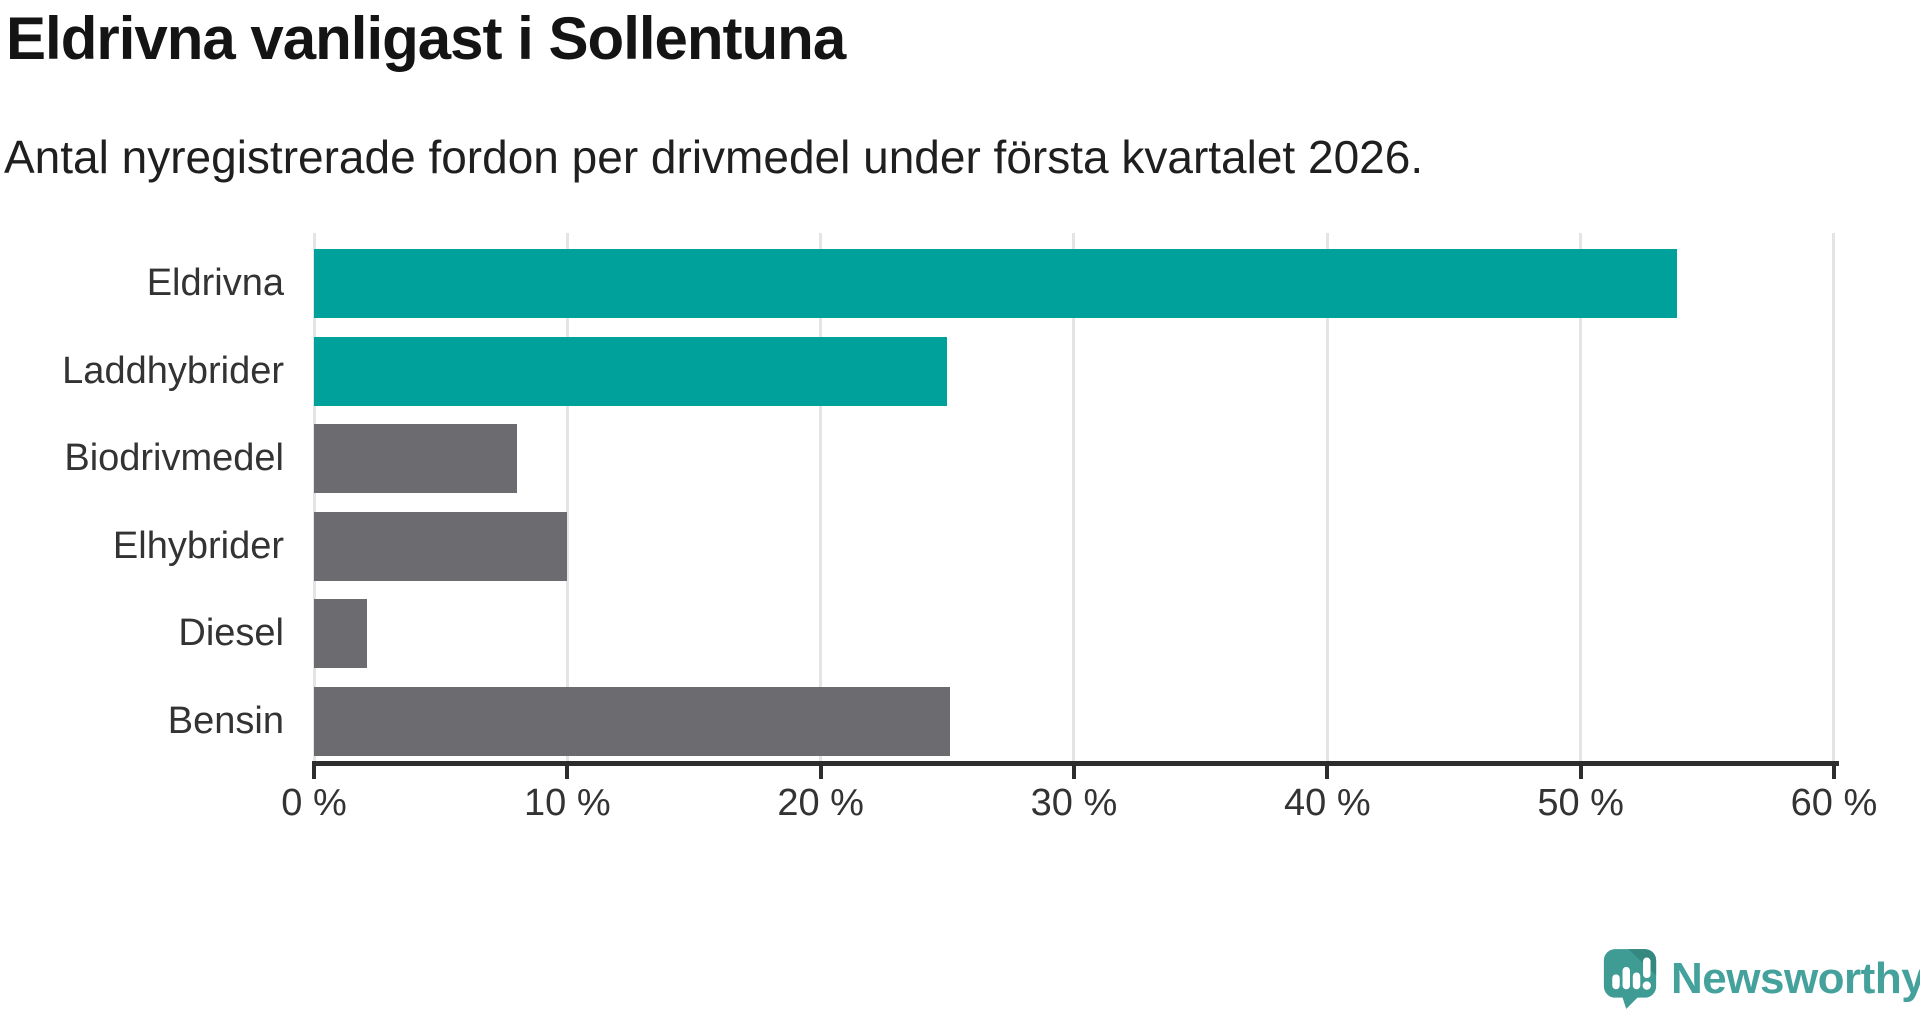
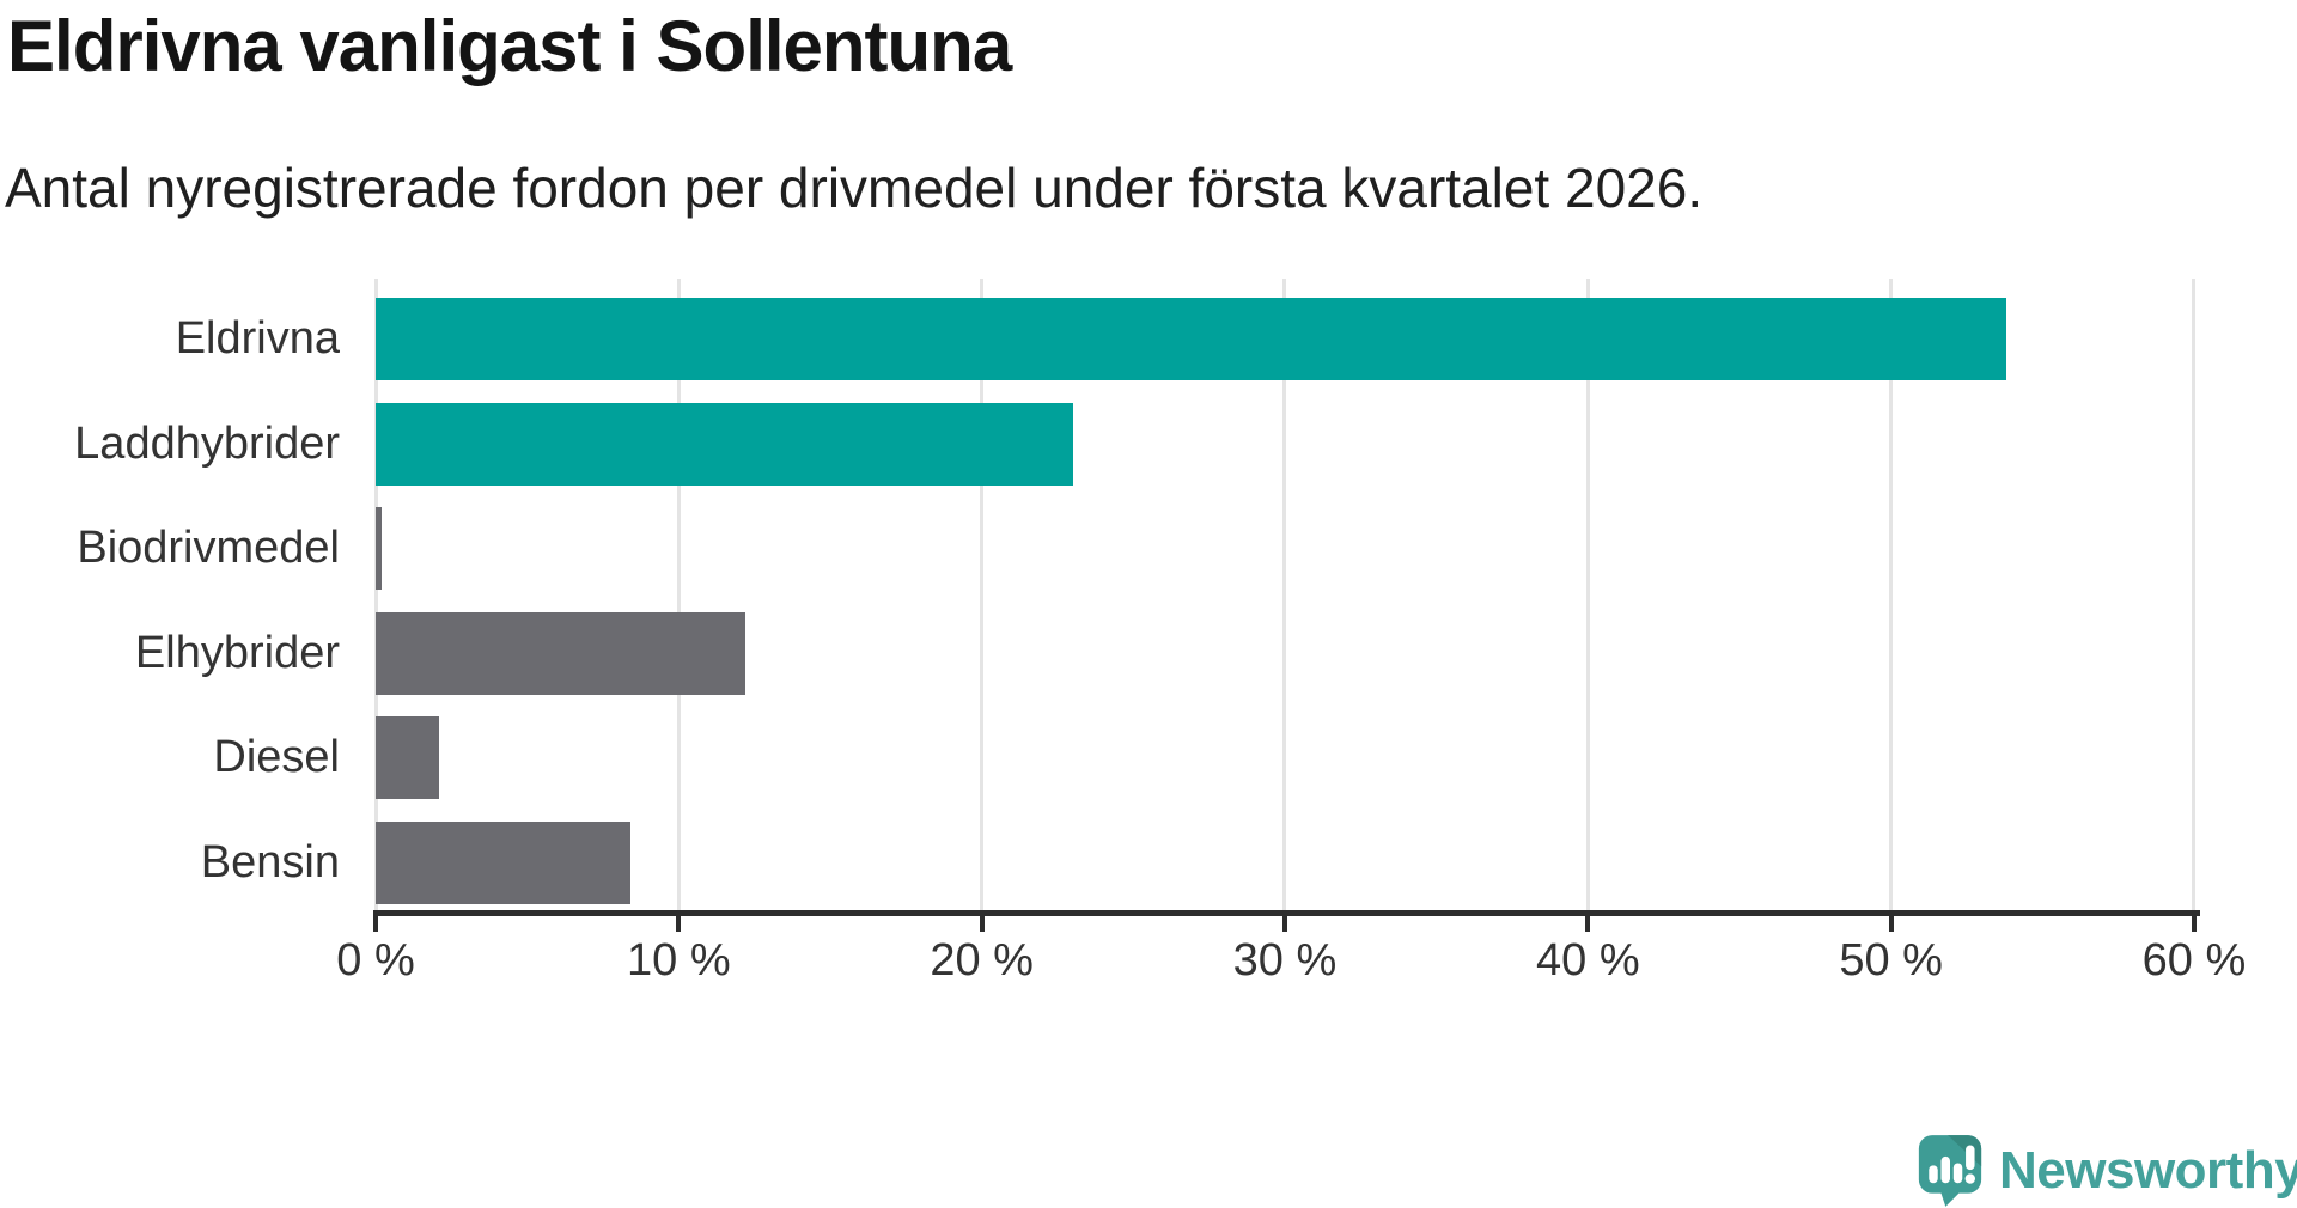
Laddhybrider: 25.0% -> 23.0%
Biodrivmedel: 8.0% -> 0.2%
Elhybrider: 10.0% -> 12.2%
Bensin: 25.1% -> 8.4%
